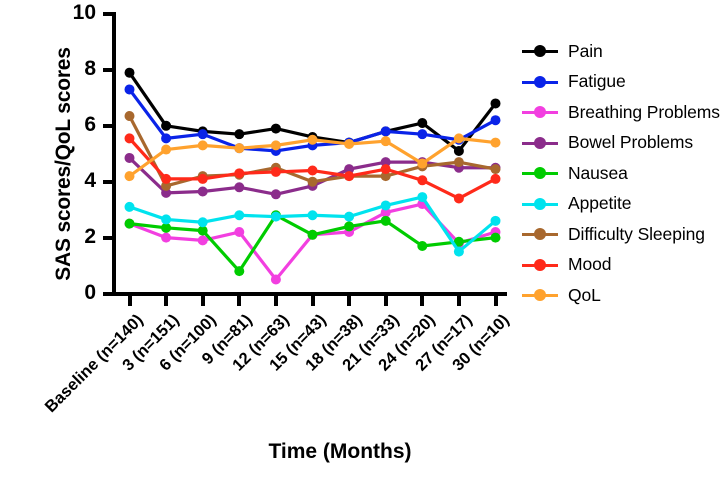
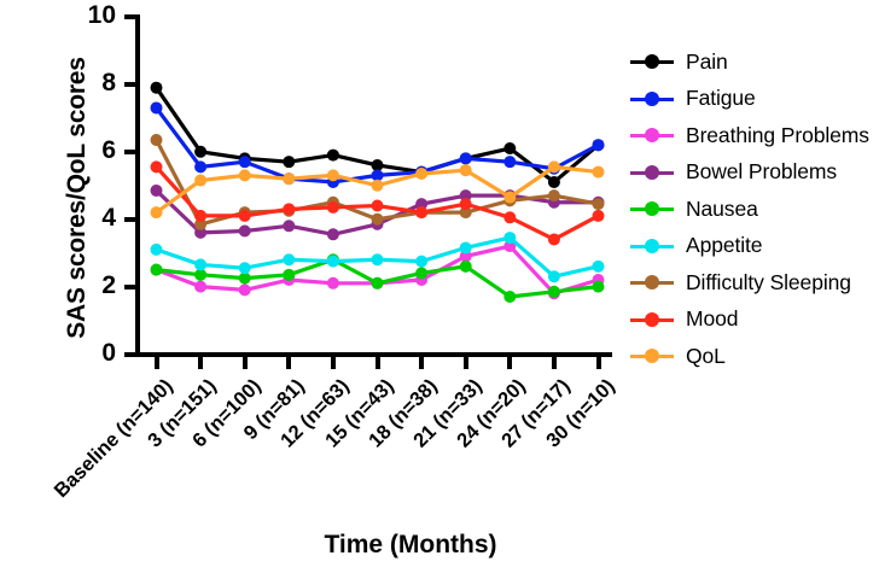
Nausea/9 (n=81): 0.8 -> 2.4
Breathing Problems/12 (n=63): 0.5 -> 2.1
QoL/15 (n=43): 5.5 -> 5.0
Appetite/27 (n=17): 1.5 -> 2.3
Pain/30 (n=10): 6.8 -> 6.2
